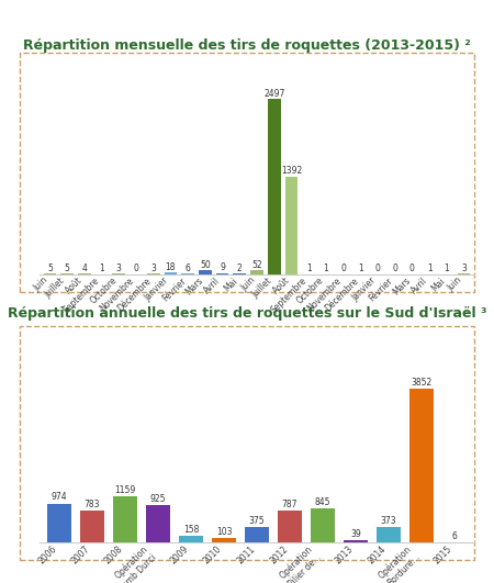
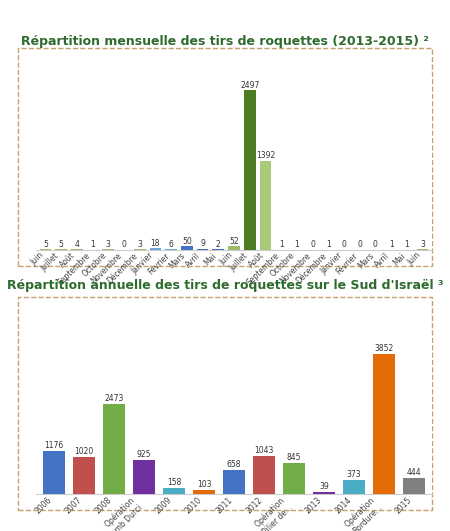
2006: 974 -> 1176
2007: 783 -> 1020
2008: 1159 -> 2473
2011: 375 -> 658
2012: 787 -> 1043
2015: 6 -> 444
